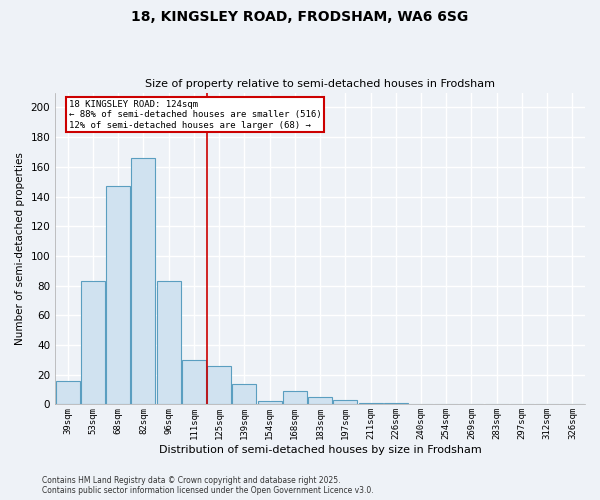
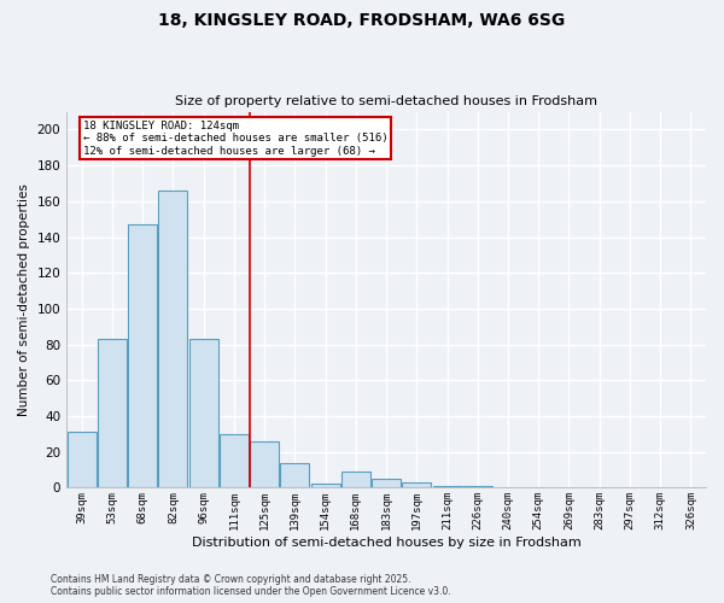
39sqm: 16 -> 31
